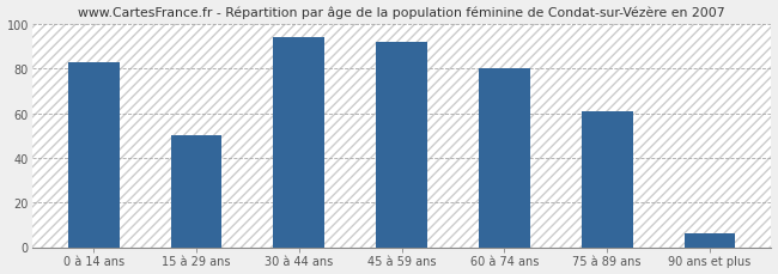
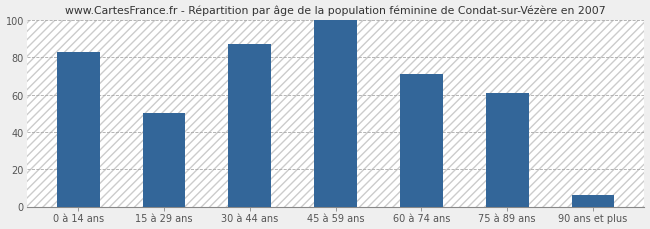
30 à 44 ans: 94 -> 87
45 à 59 ans: 92 -> 100
60 à 74 ans: 80 -> 71
